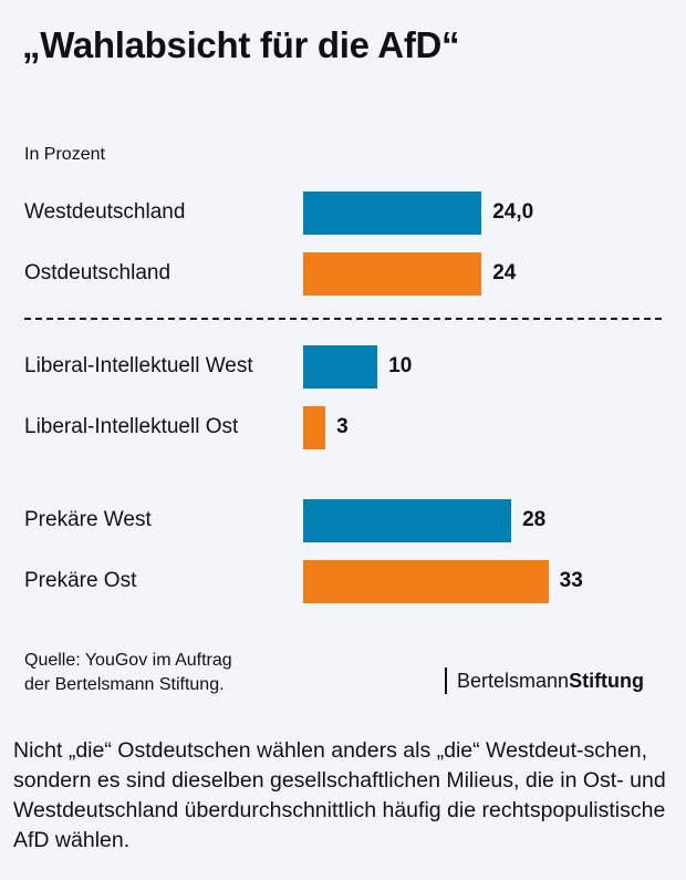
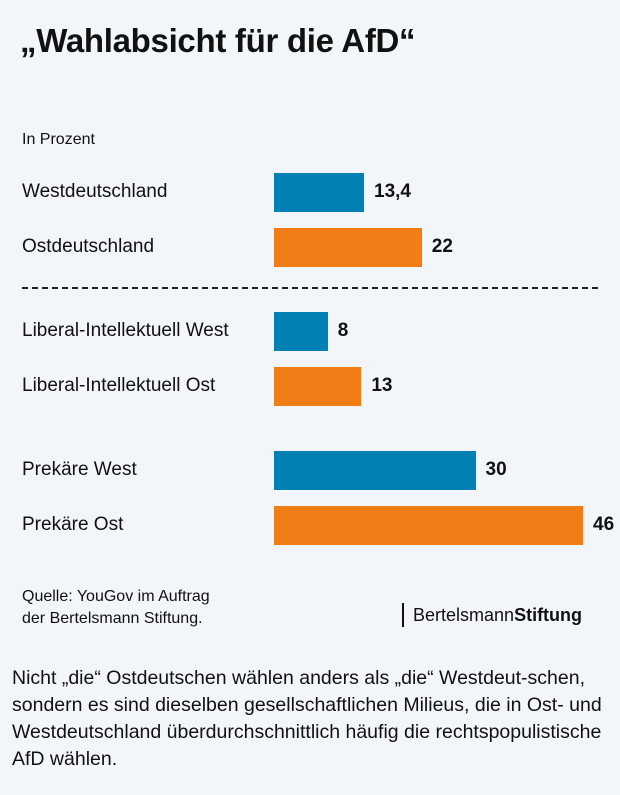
Westdeutschland: 24,0 -> 13,4
Ostdeutschland: 24 -> 22
Liberal-Intellektuell West: 10 -> 8
Liberal-Intellektuell Ost: 3 -> 13
Prekäre West: 28 -> 30
Prekäre Ost: 33 -> 46
